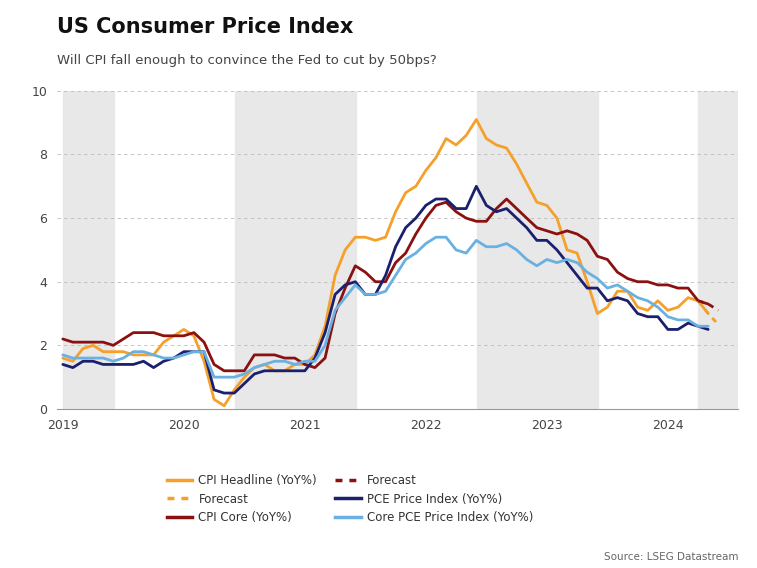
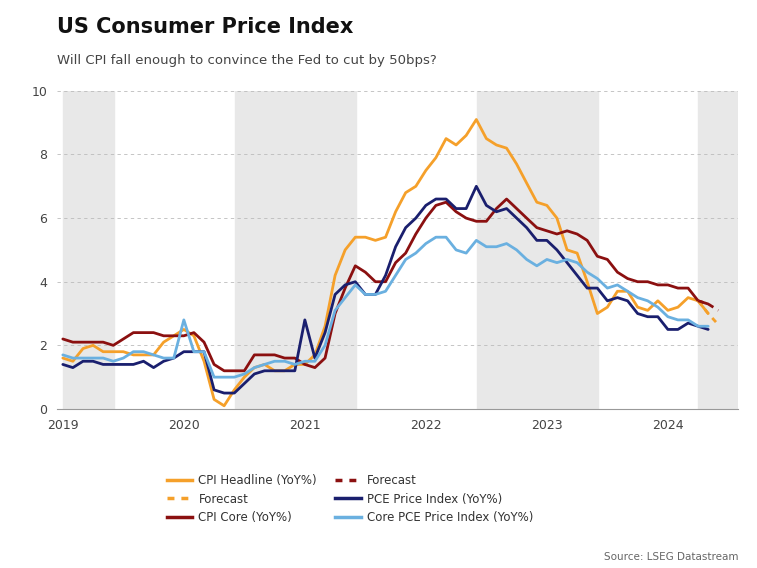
Core PCE Price Index (YoY%)/2020: 1.7 -> 2.8
PCE Price Index (YoY%)/2021: 1.2 -> 2.8
